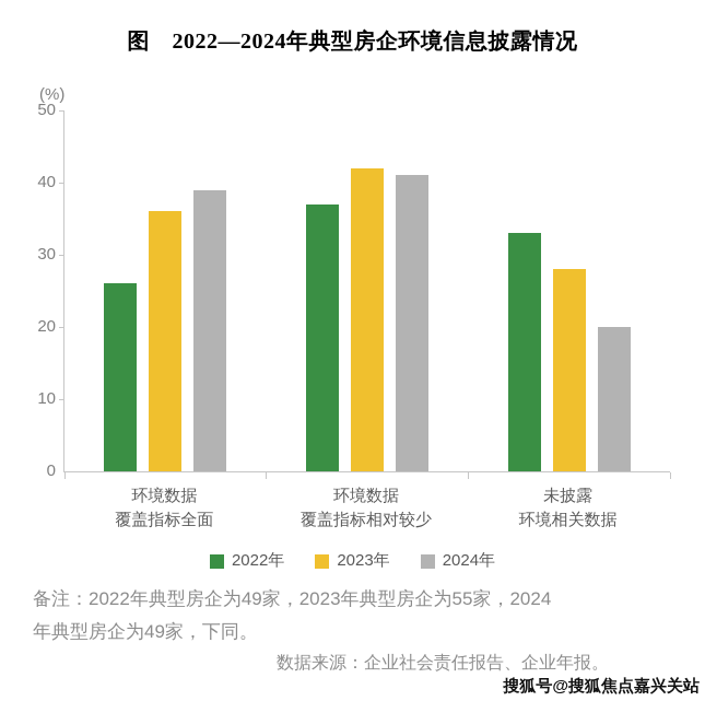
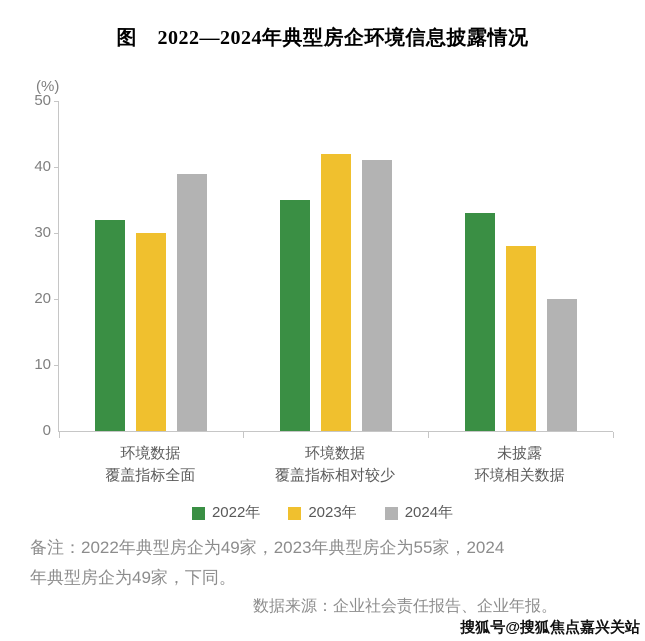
2022年/环境数据 覆盖指标全面: 26 -> 32
2023年/环境数据 覆盖指标全面: 36 -> 30
2022年/环境数据 覆盖指标相对较少: 37 -> 35
